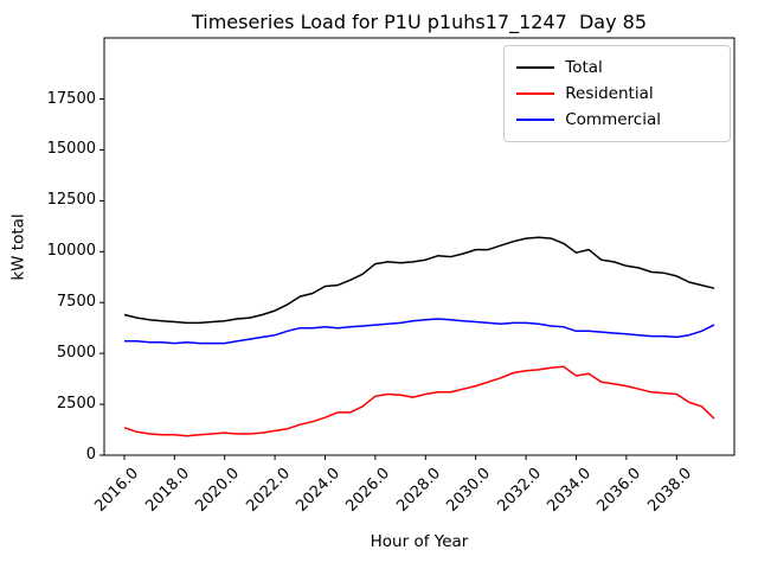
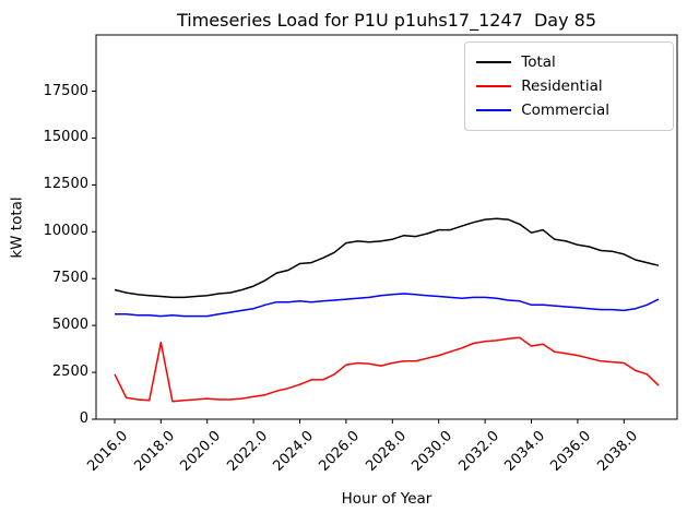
Residential/2016.0: 1400 -> 2400
Residential/2018.0: 1000 -> 4100
